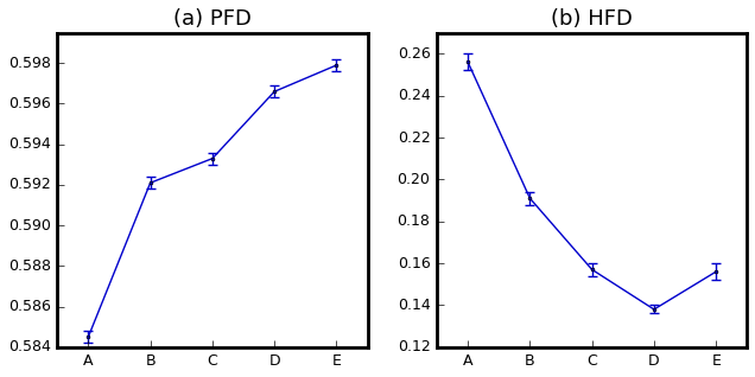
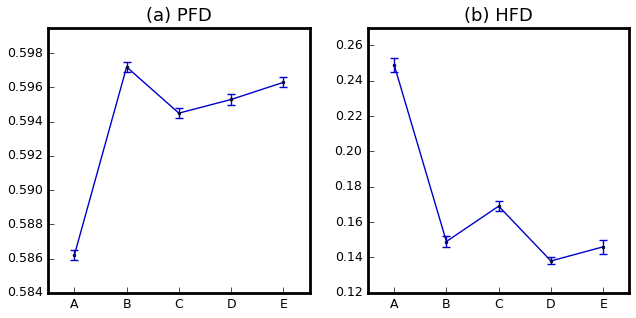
(a) PFD/A: 0.5845 -> 0.5862
(a) PFD/B: 0.5921 -> 0.5972
(a) PFD/C: 0.5933 -> 0.5945
(a) PFD/D: 0.5966 -> 0.5953
(a) PFD/E: 0.5979 -> 0.5963
(b) HFD/A: 0.256 -> 0.249
(b) HFD/B: 0.191 -> 0.149
(b) HFD/C: 0.157 -> 0.169
(b) HFD/E: 0.156 -> 0.146
